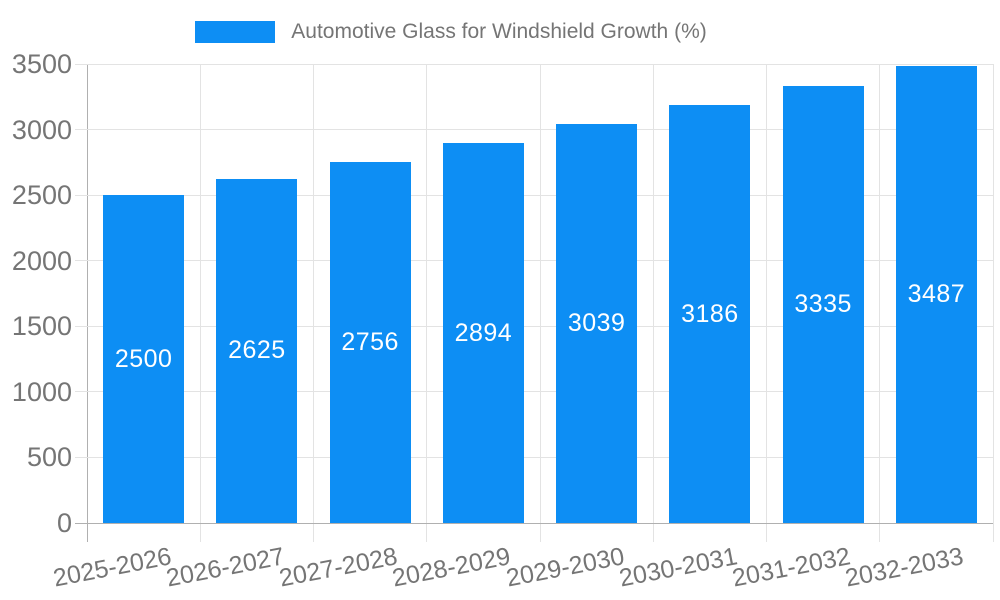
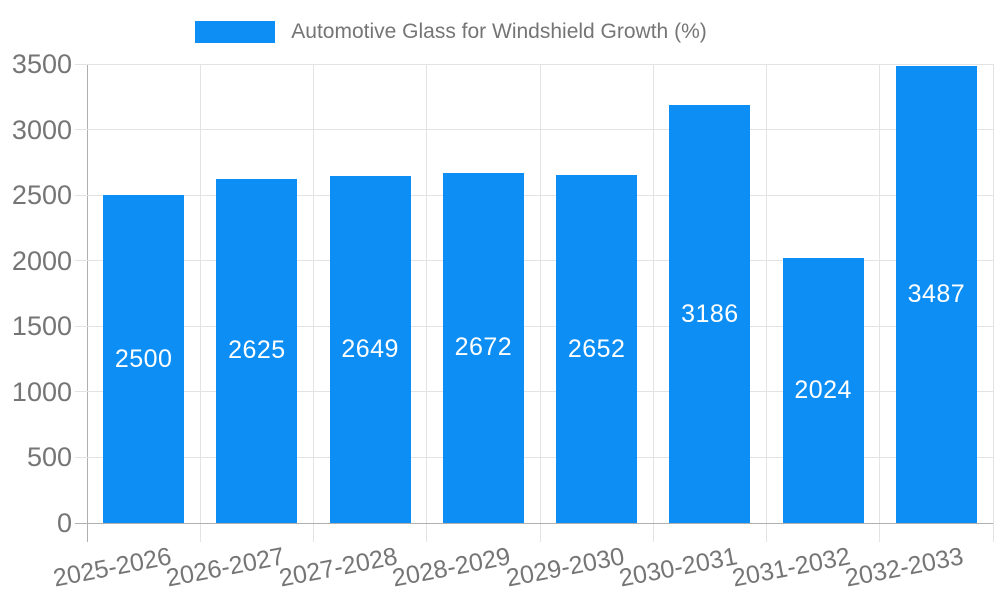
2027-2028: 2756 -> 2649
2028-2029: 2894 -> 2672
2029-2030: 3039 -> 2652
2031-2032: 3335 -> 2024
